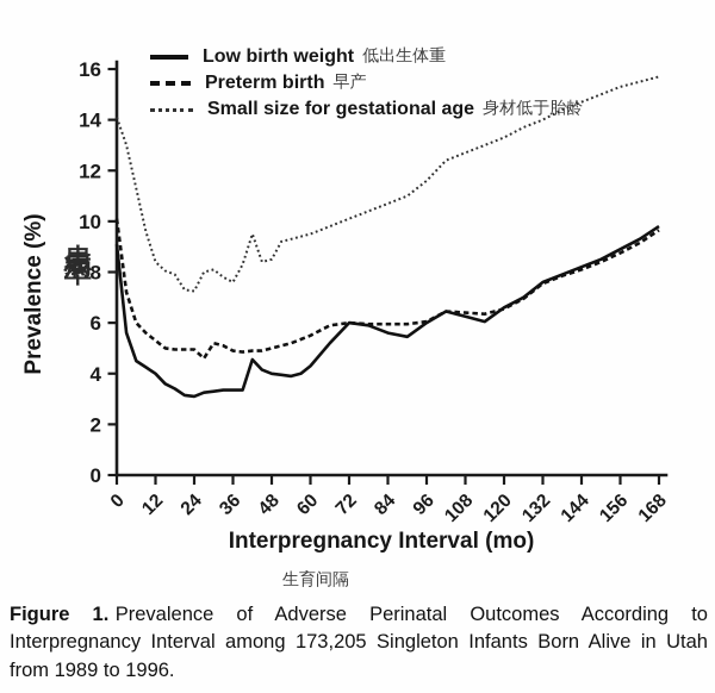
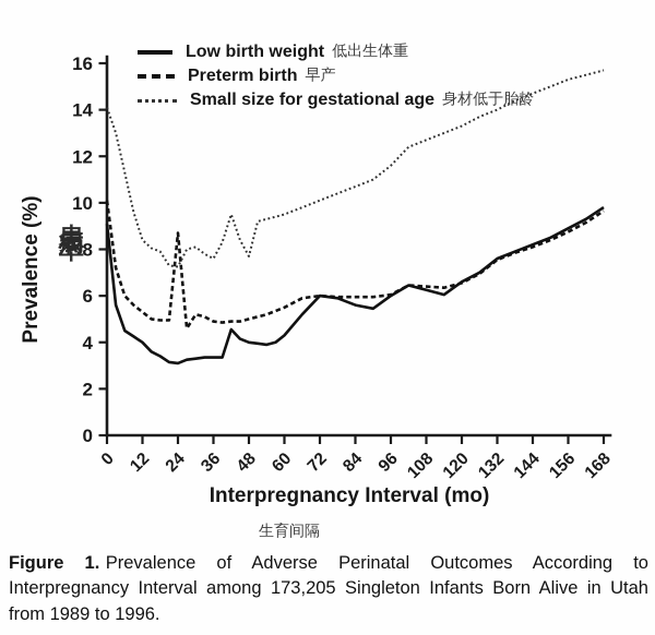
Preterm birth/24: 5.0 -> 8.7
Small size for gestational age/48: 8.5 -> 7.7
